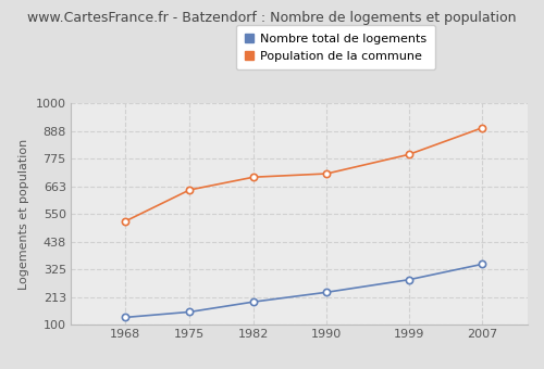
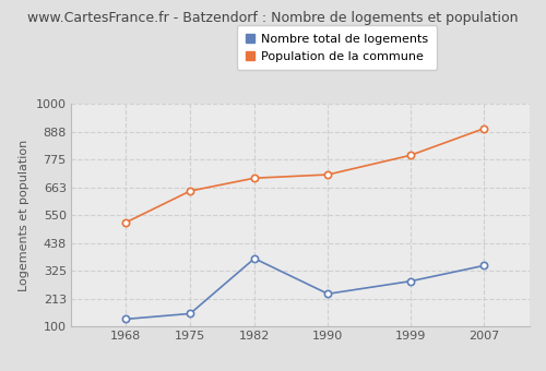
Nombre total de logements/1982: 193 -> 375
